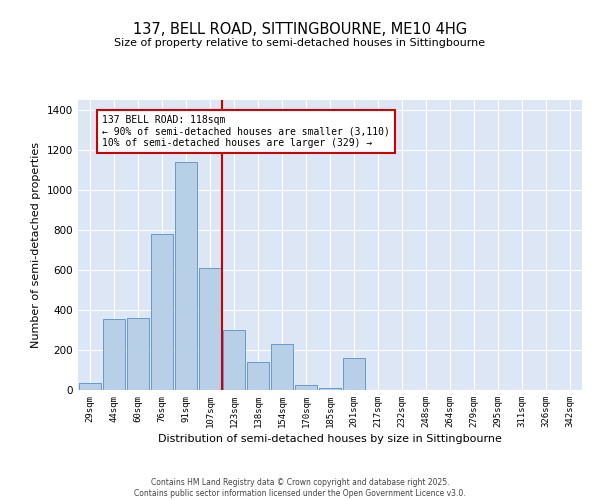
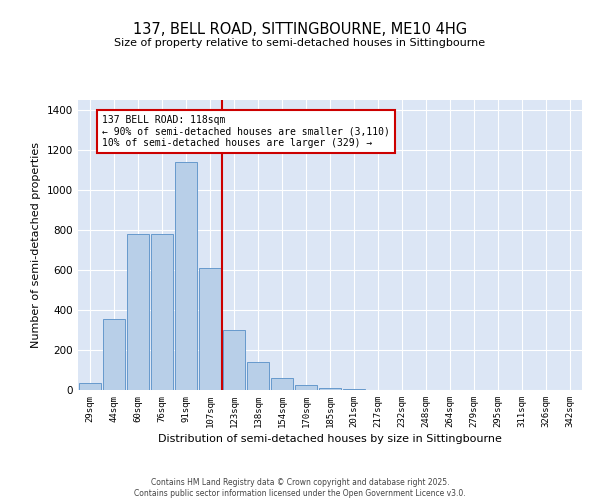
60sqm: 360 -> 780
154sqm: 230 -> 60
201sqm: 160 -> 0
